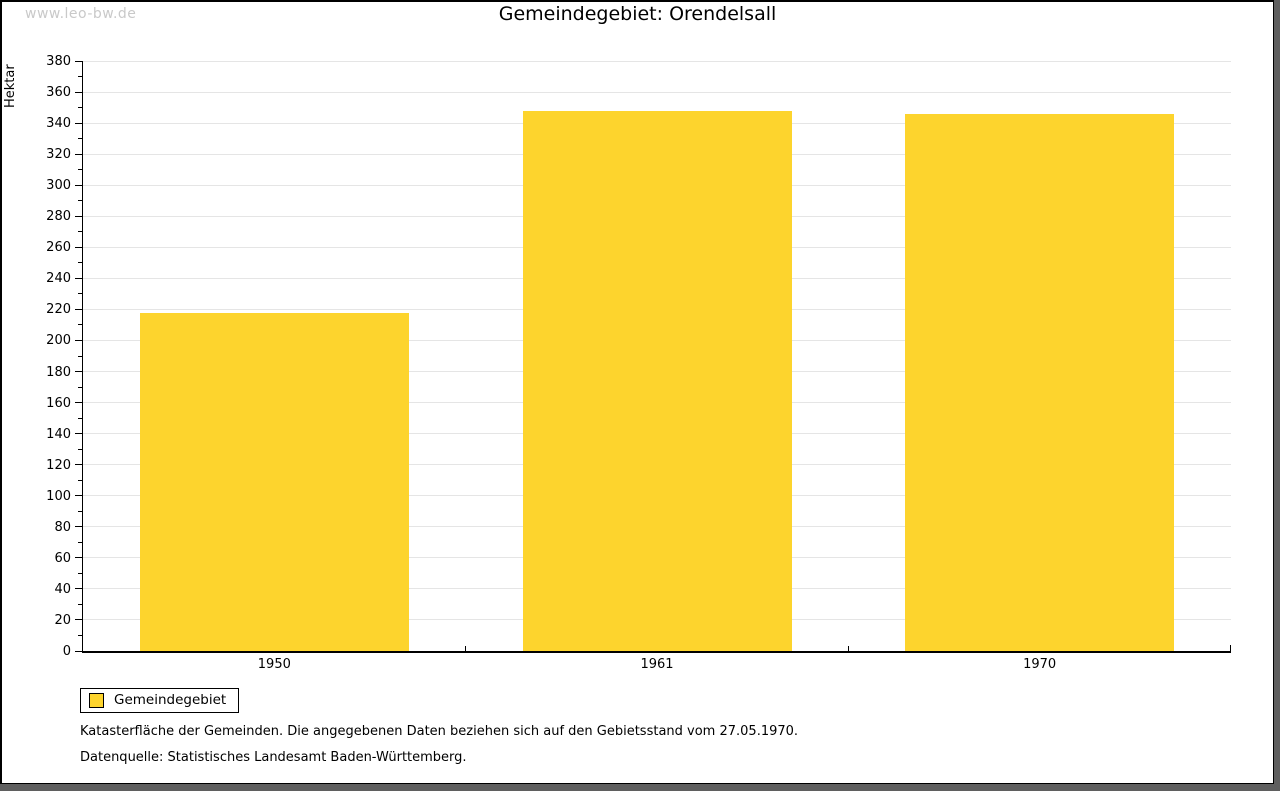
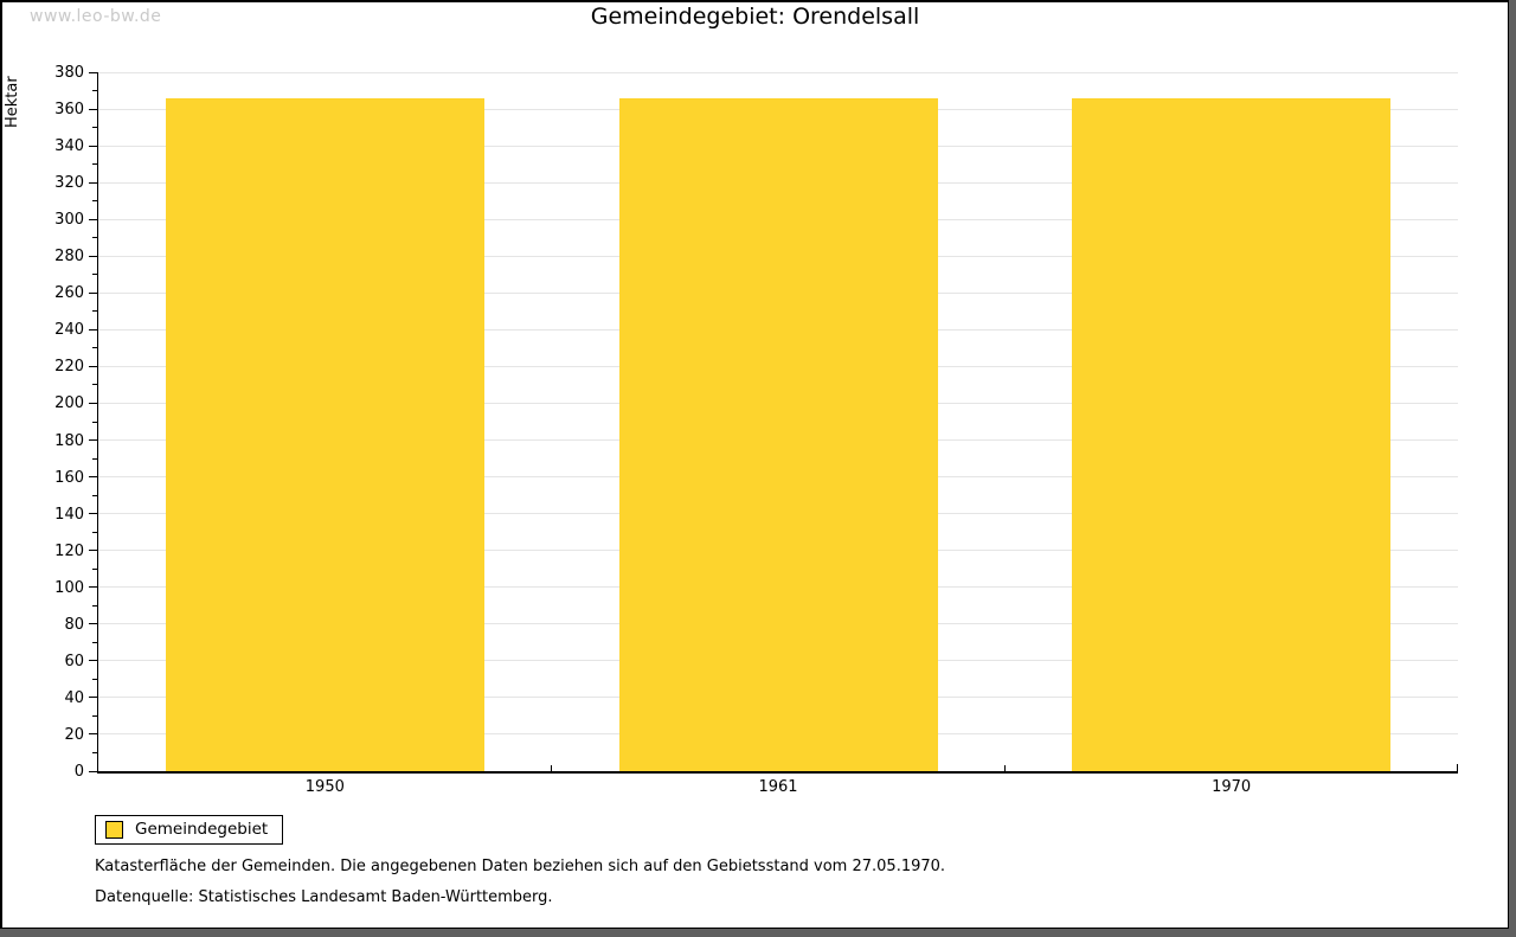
1950: 218 -> 366
1961: 348 -> 366
1970: 346 -> 366
